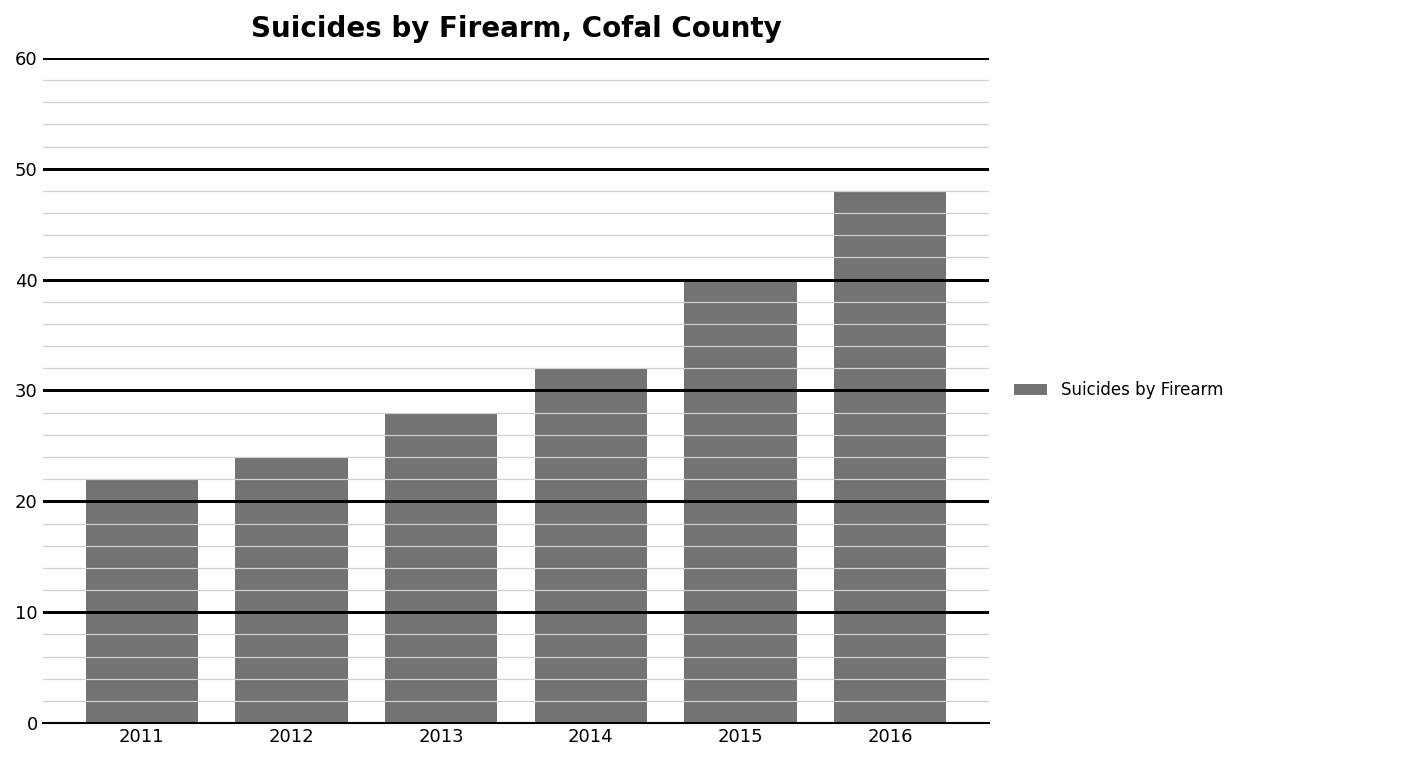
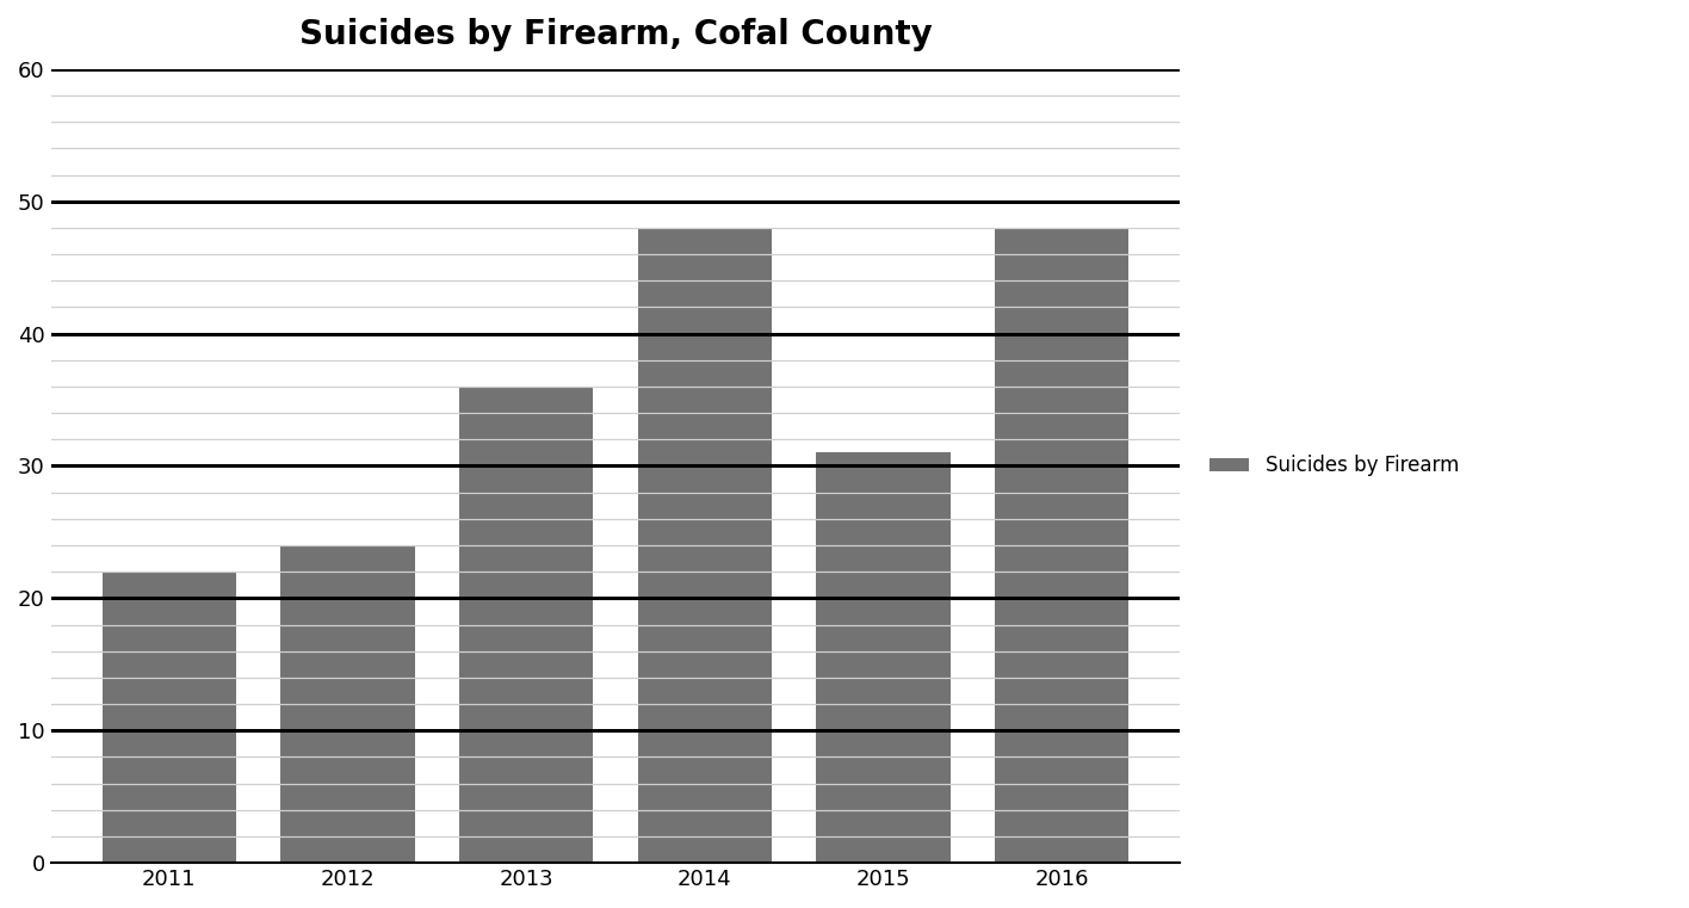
2013: 28 -> 36
2014: 32 -> 48
2015: 40 -> 31
